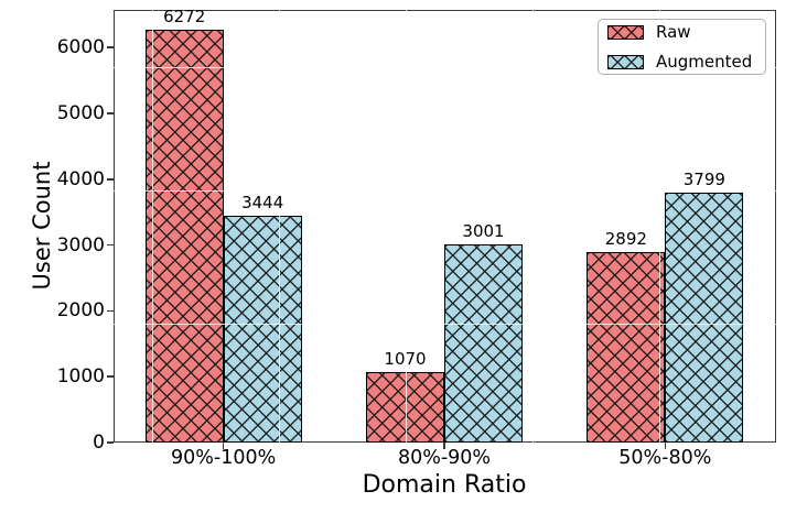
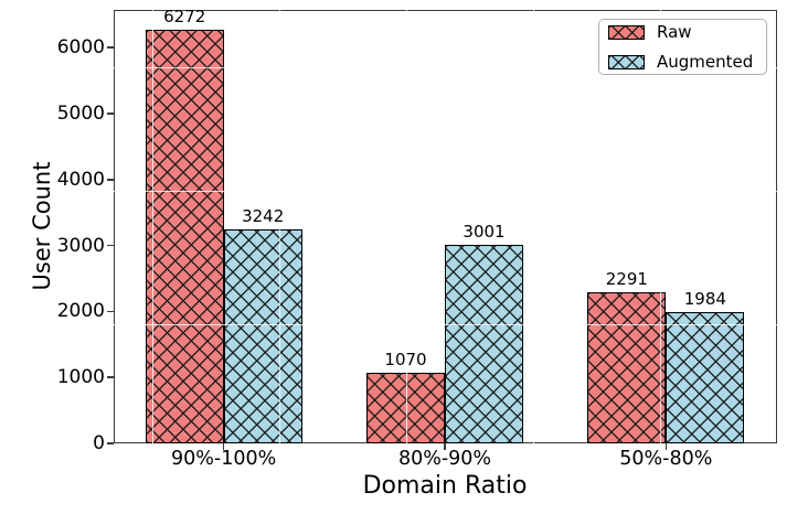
Augmented/90%-100%: 3444 -> 3242
Raw/50%-80%: 2892 -> 2291
Augmented/50%-80%: 3799 -> 1984
